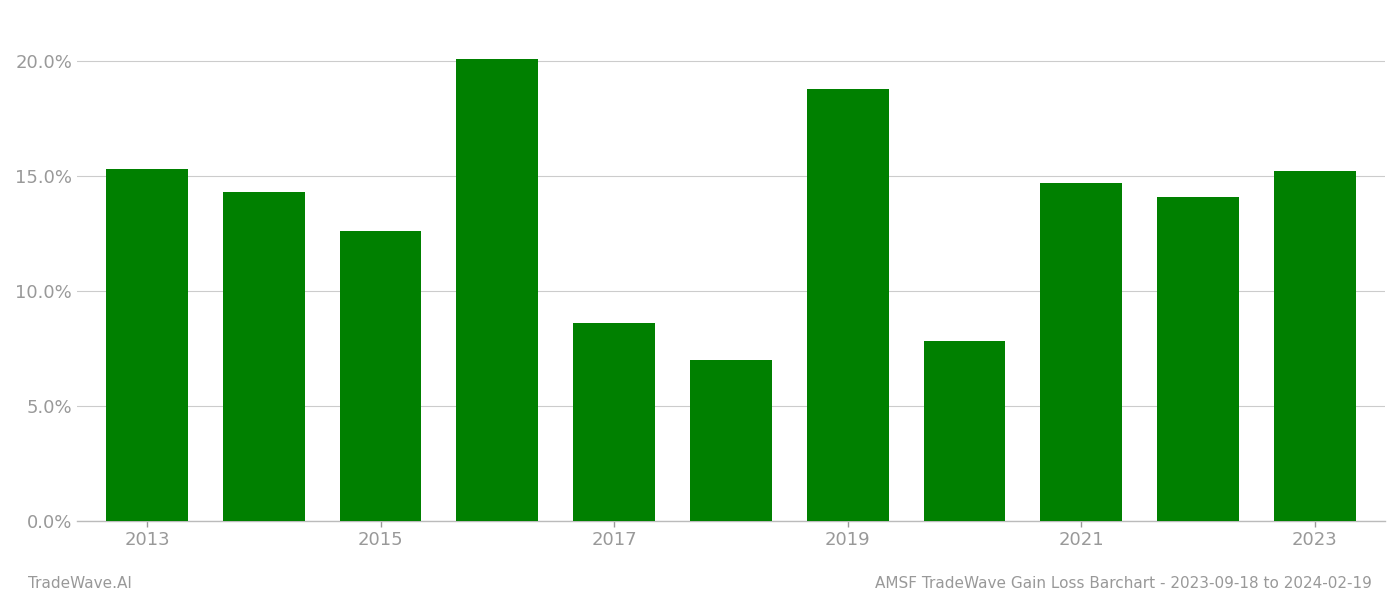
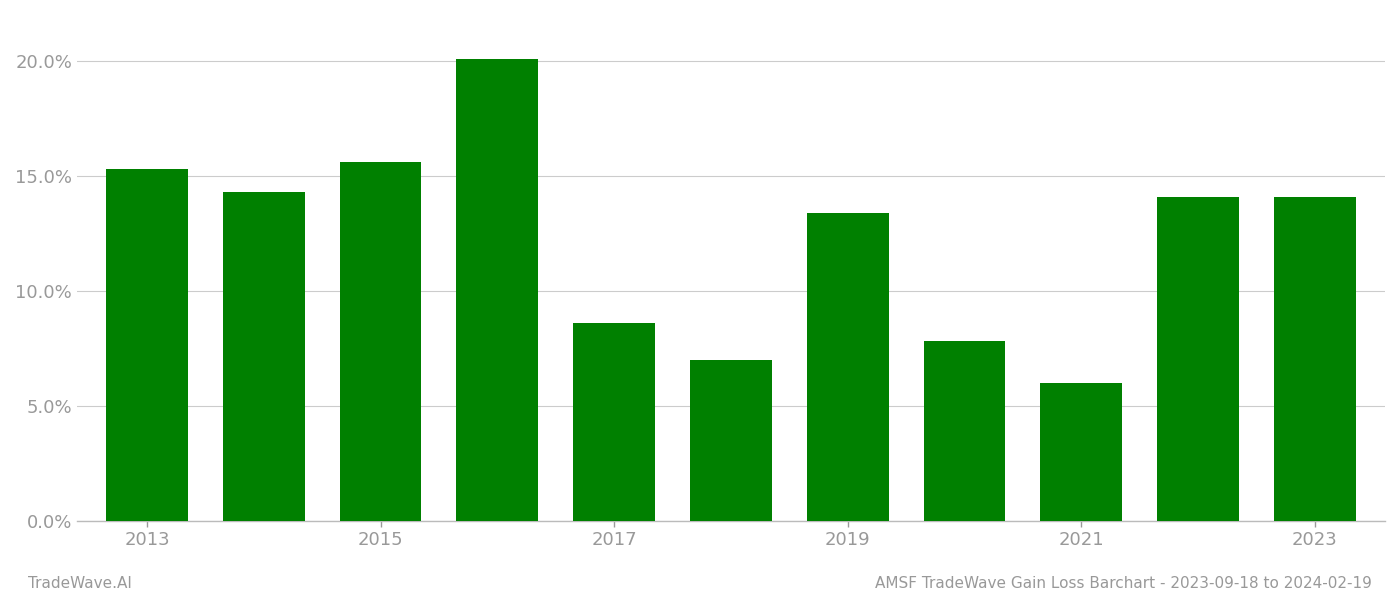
2015: 12.6% -> 15.6%
2019: 18.8% -> 13.4%
2021: 14.7% -> 6.0%
2023: 15.2% -> 14.1%
